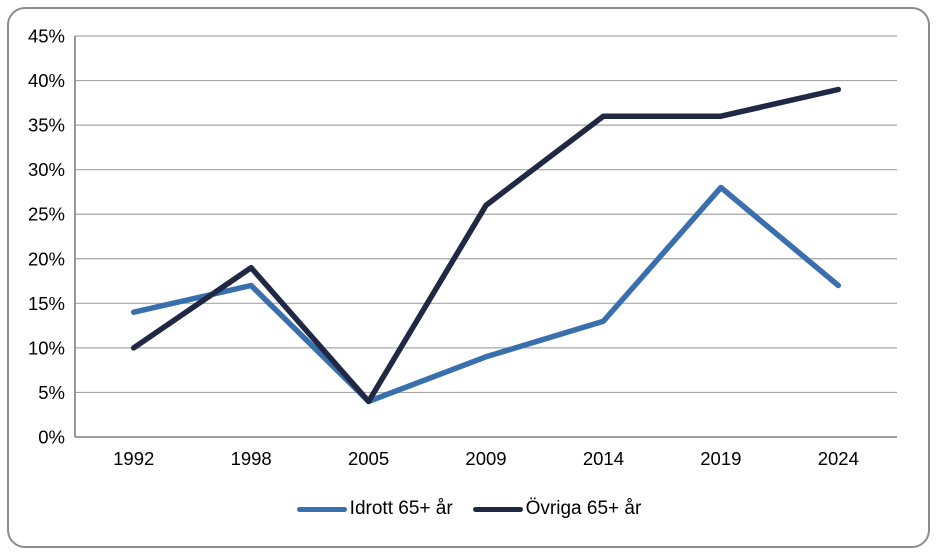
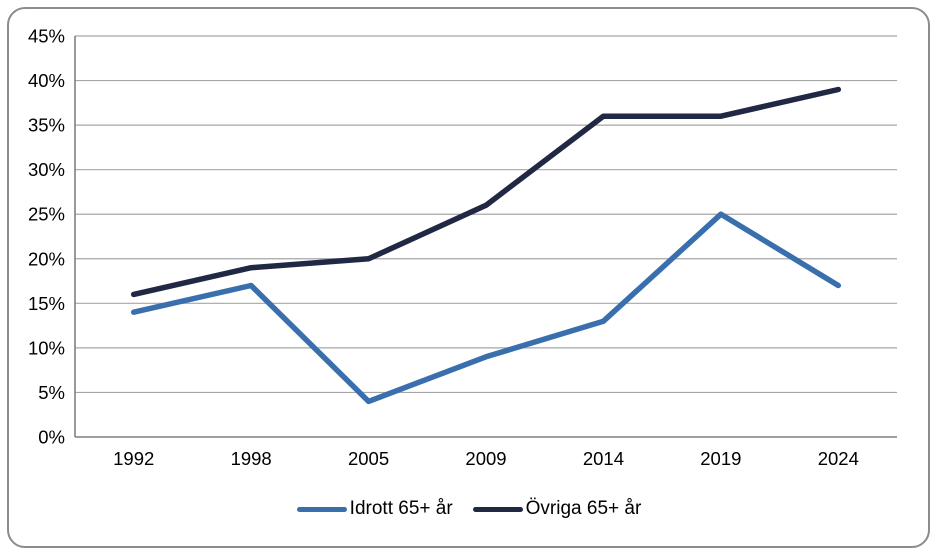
Övriga 65+ år/1992: 10% -> 16%
Övriga 65+ år/2005: 4% -> 20%
Idrott 65+ år/2019: 28% -> 25%
